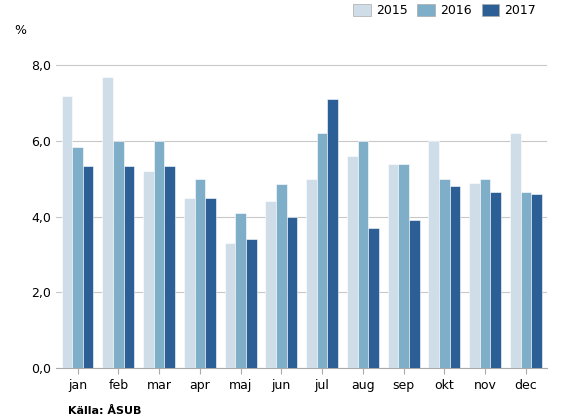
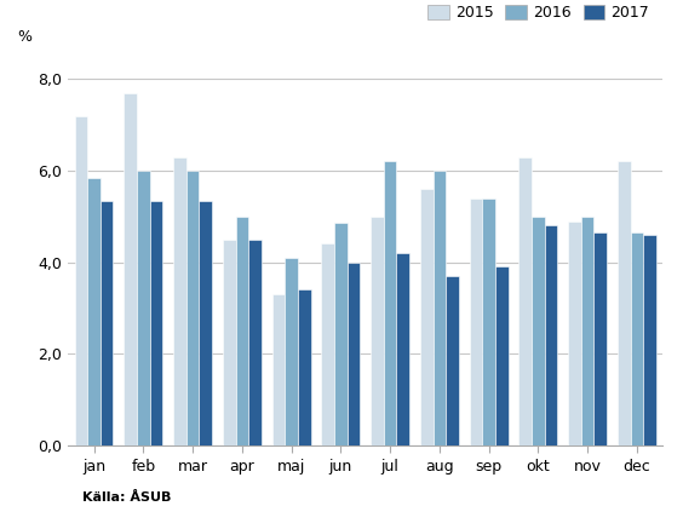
2015/mar: 5,2 -> 6,3
2017/jul: 7,10 -> 4,20
2015/okt: 6,0 -> 6,3
